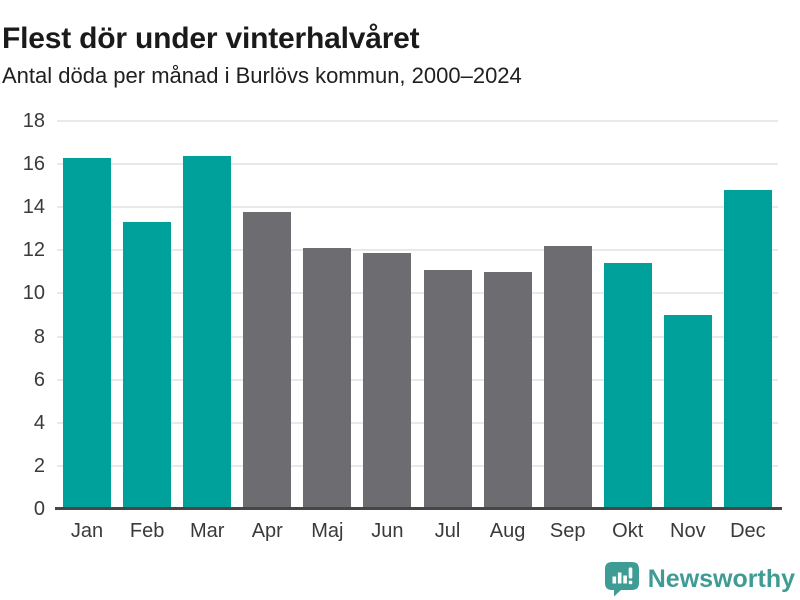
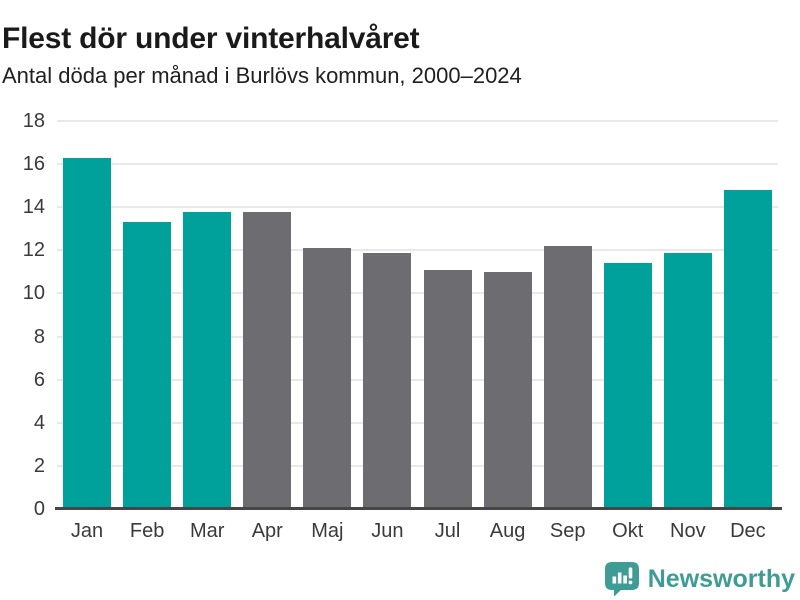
Mar: 16.4 -> 13.8
Nov: 9.0 -> 11.9
